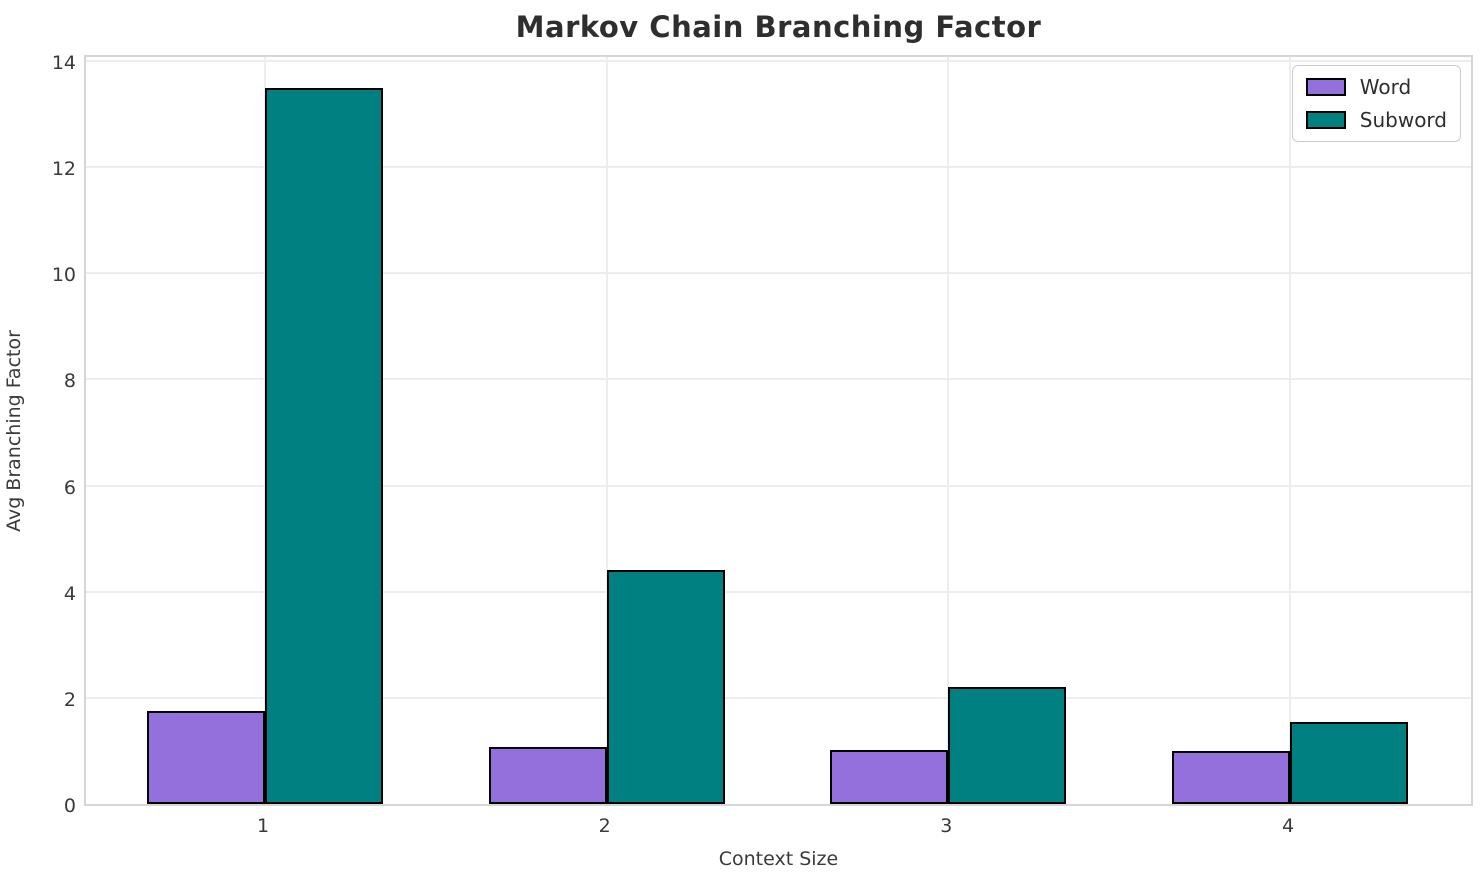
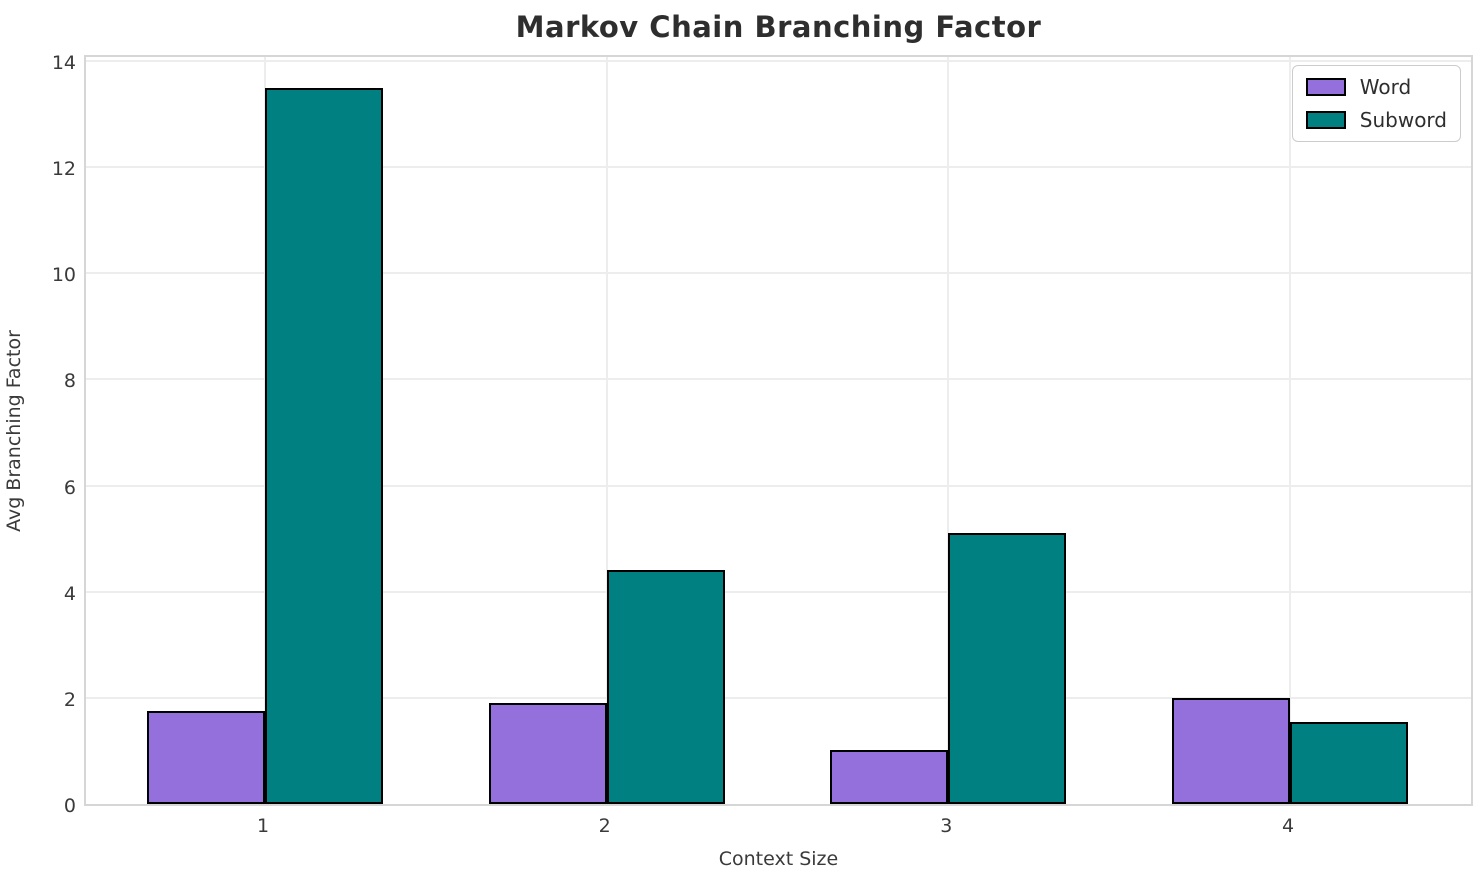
Word/2: 1.1 -> 1.9
Subword/3: 2.2 -> 5.1
Word/4: 1.0 -> 2.0
